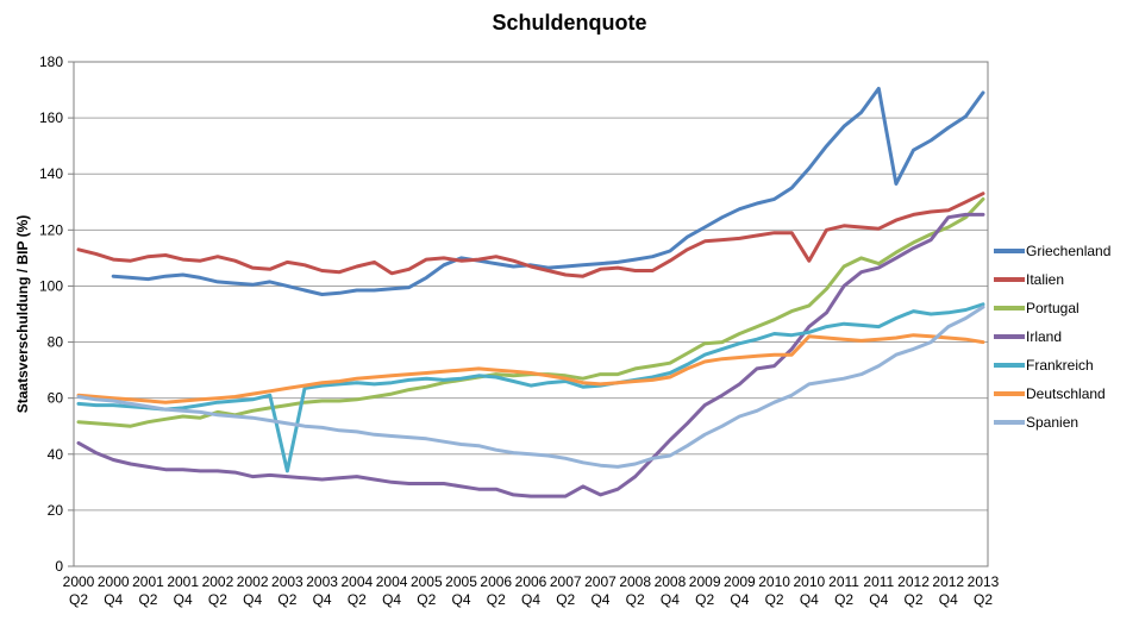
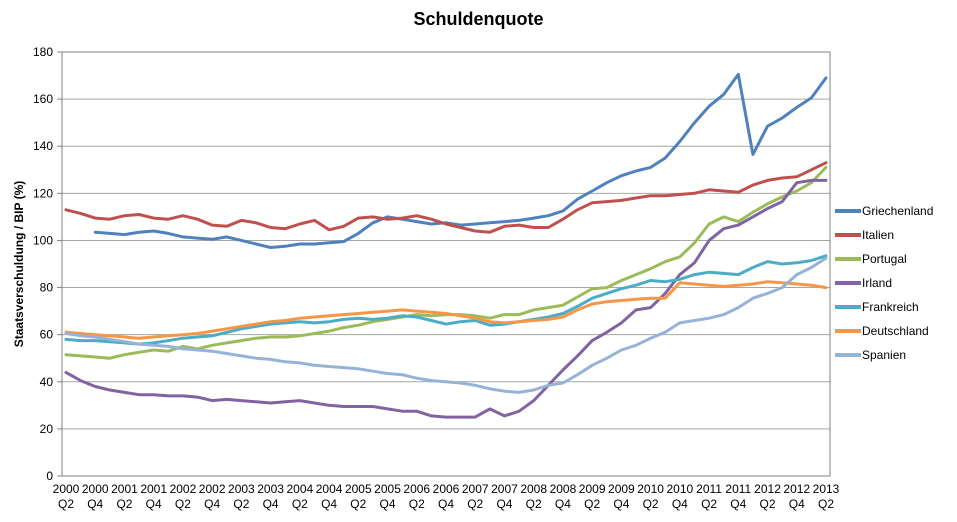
Frankreich/2003 Q2: 34 -> 62
Italien/2010 Q4: 109 -> 120
